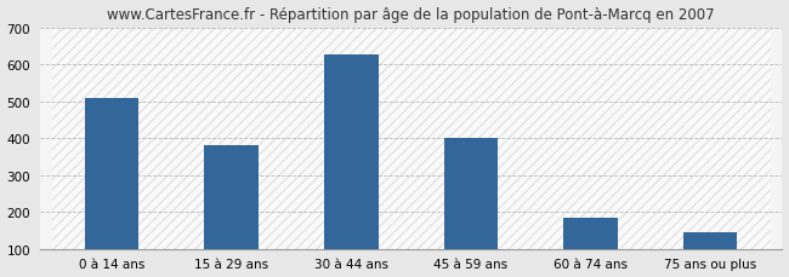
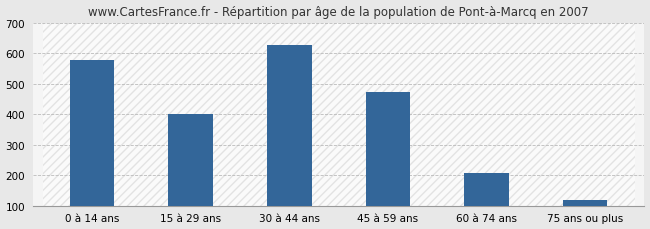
0 à 14 ans: 510 -> 578
15 à 29 ans: 380 -> 400
45 à 59 ans: 400 -> 472
60 à 74 ans: 185 -> 207
75 ans ou plus: 145 -> 120
